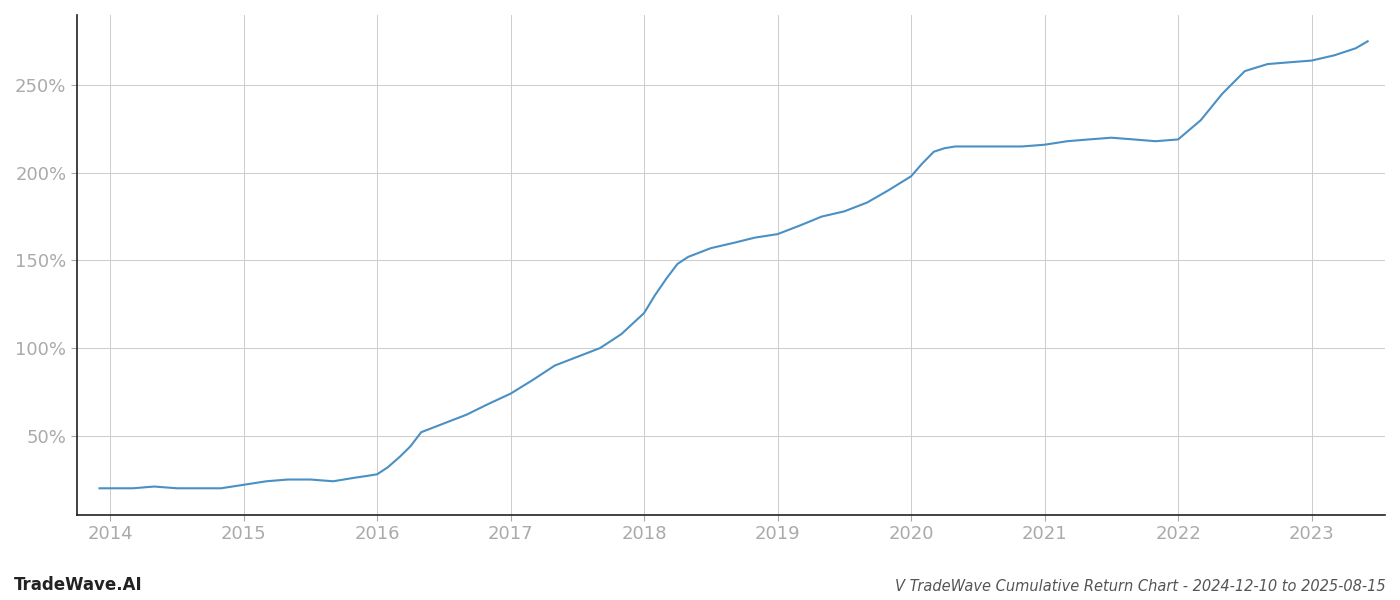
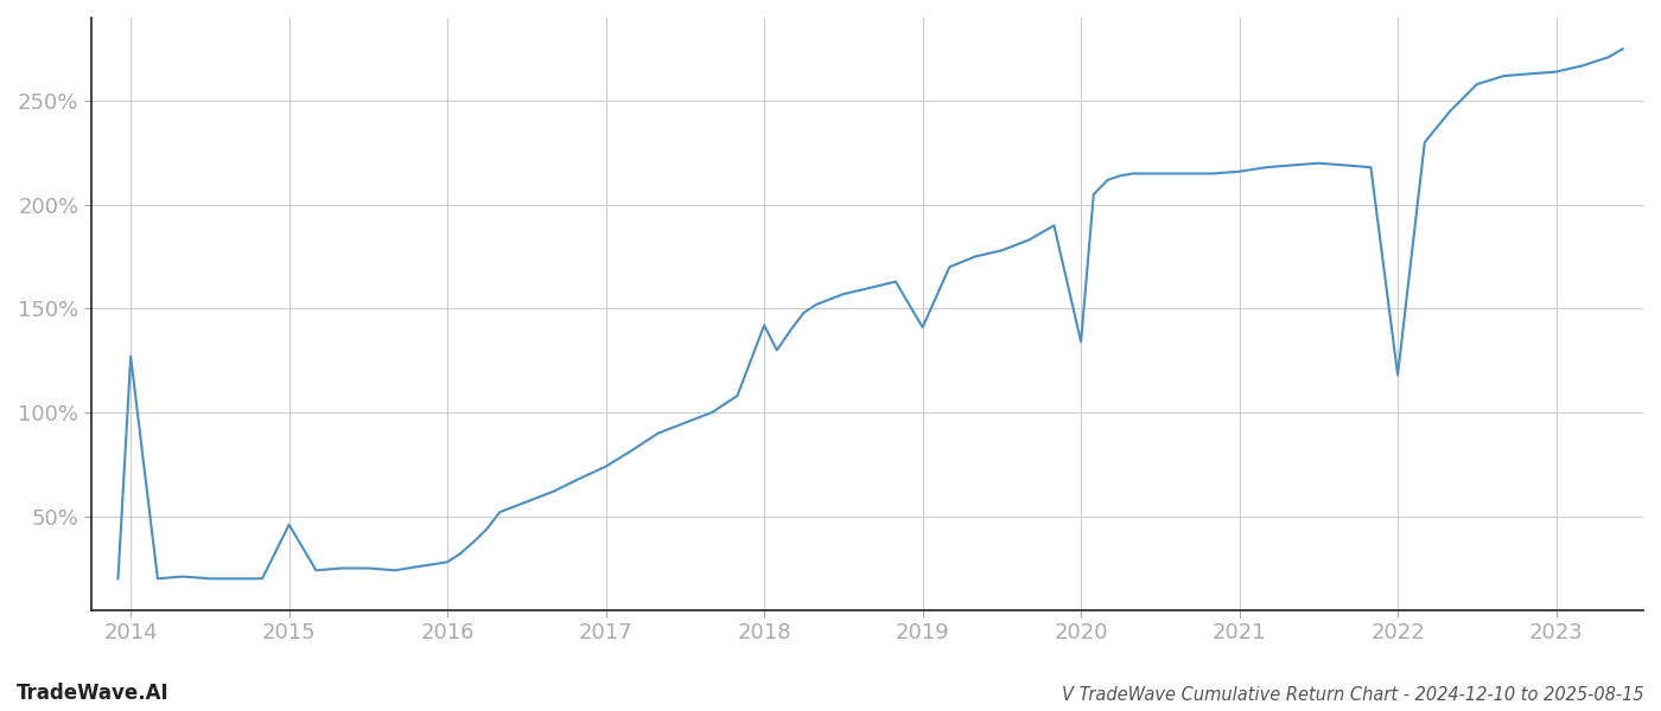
2014: 20% -> 127%
2015: 22% -> 46%
2018: 120% -> 142%
2019: 165% -> 141%
2020: 198% -> 134%
2022: 219% -> 118%
